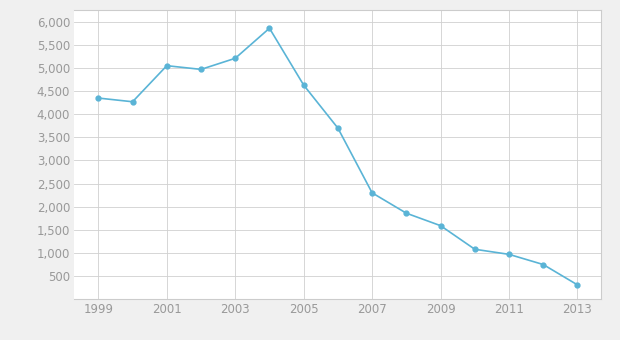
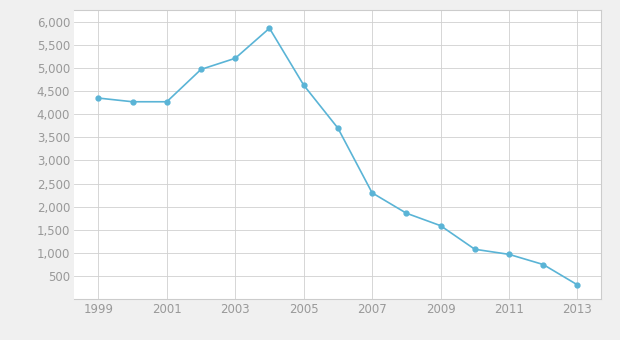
2001: 5,050 -> 4,270
